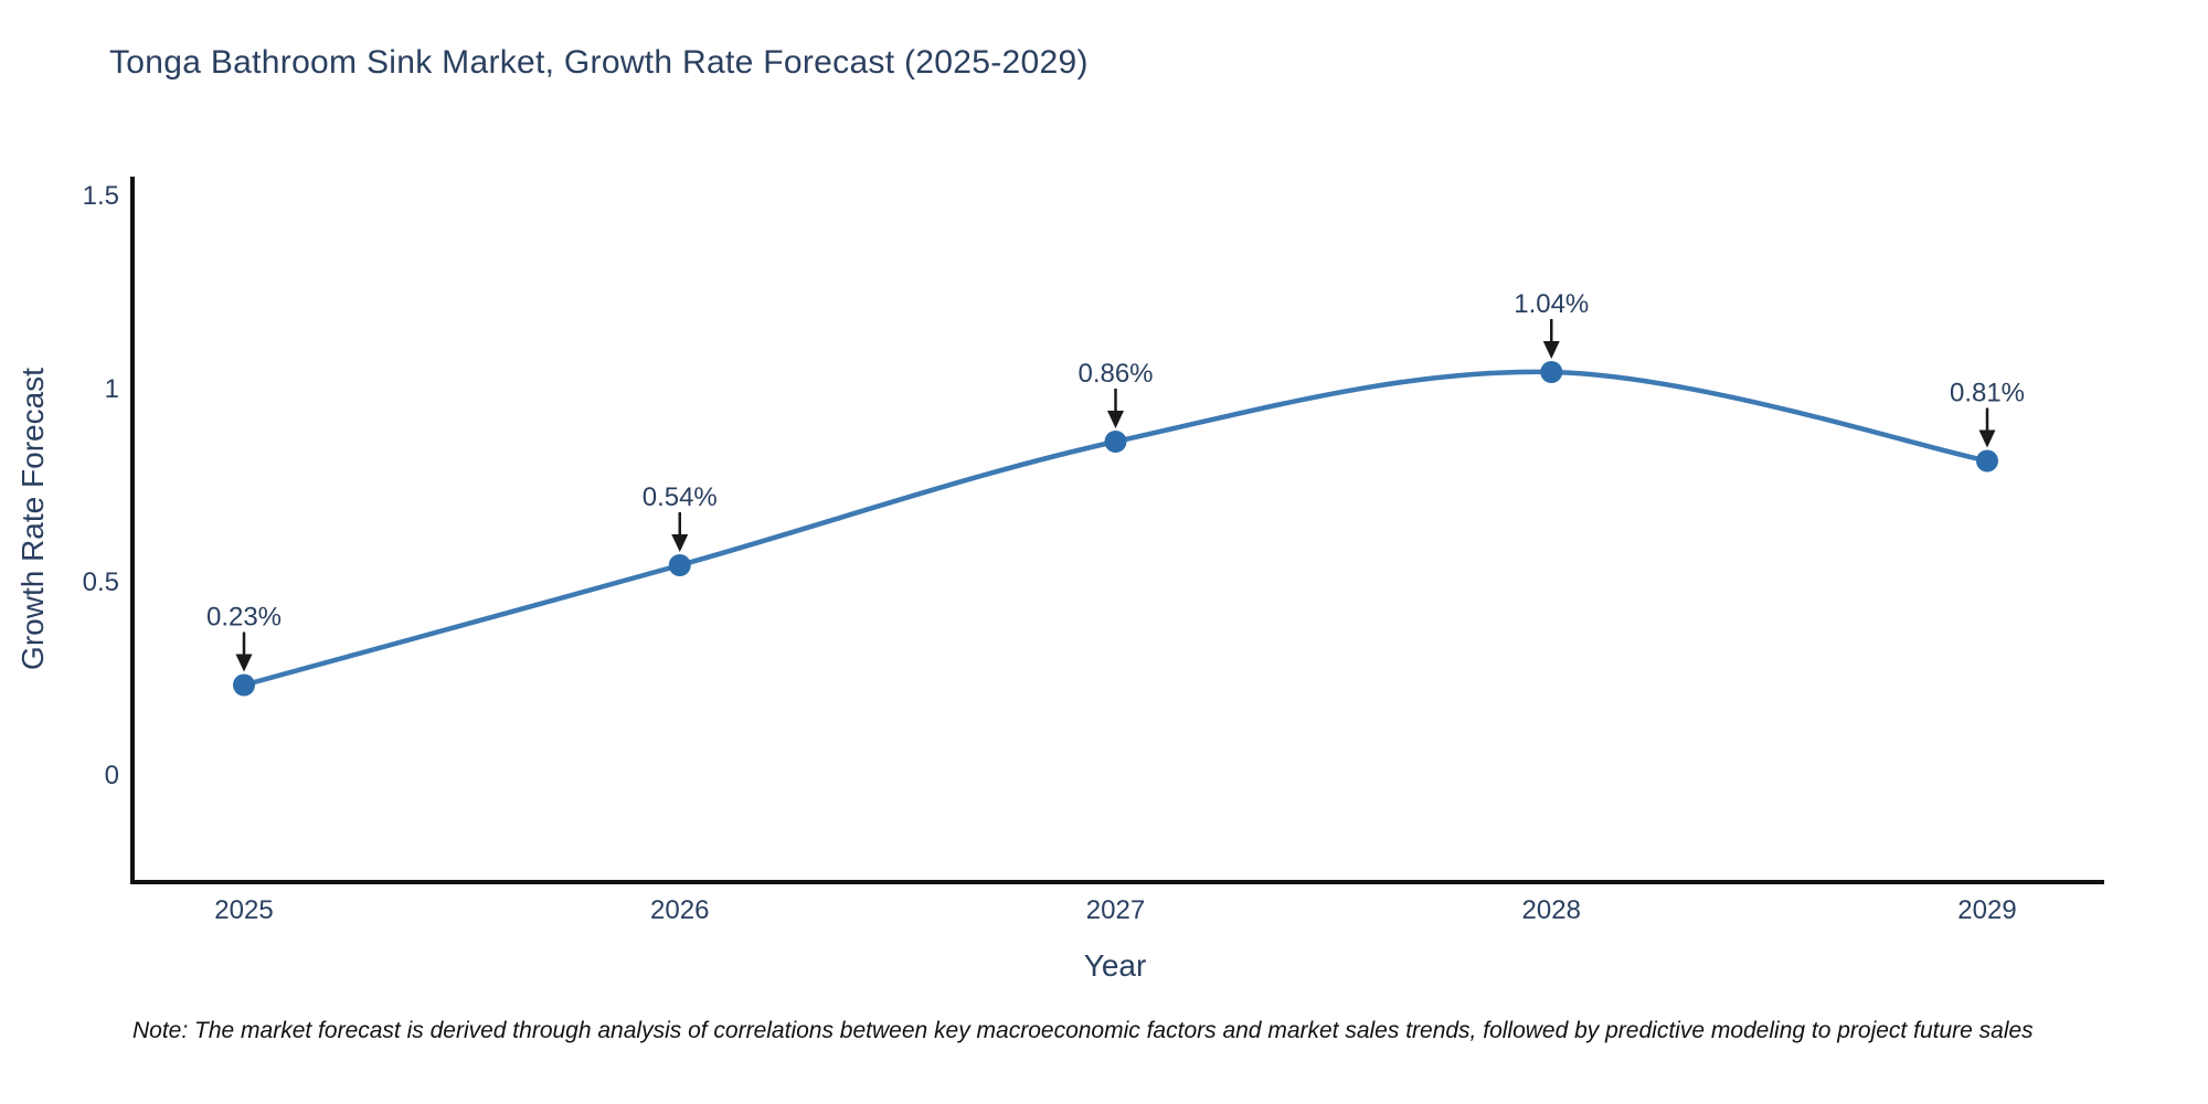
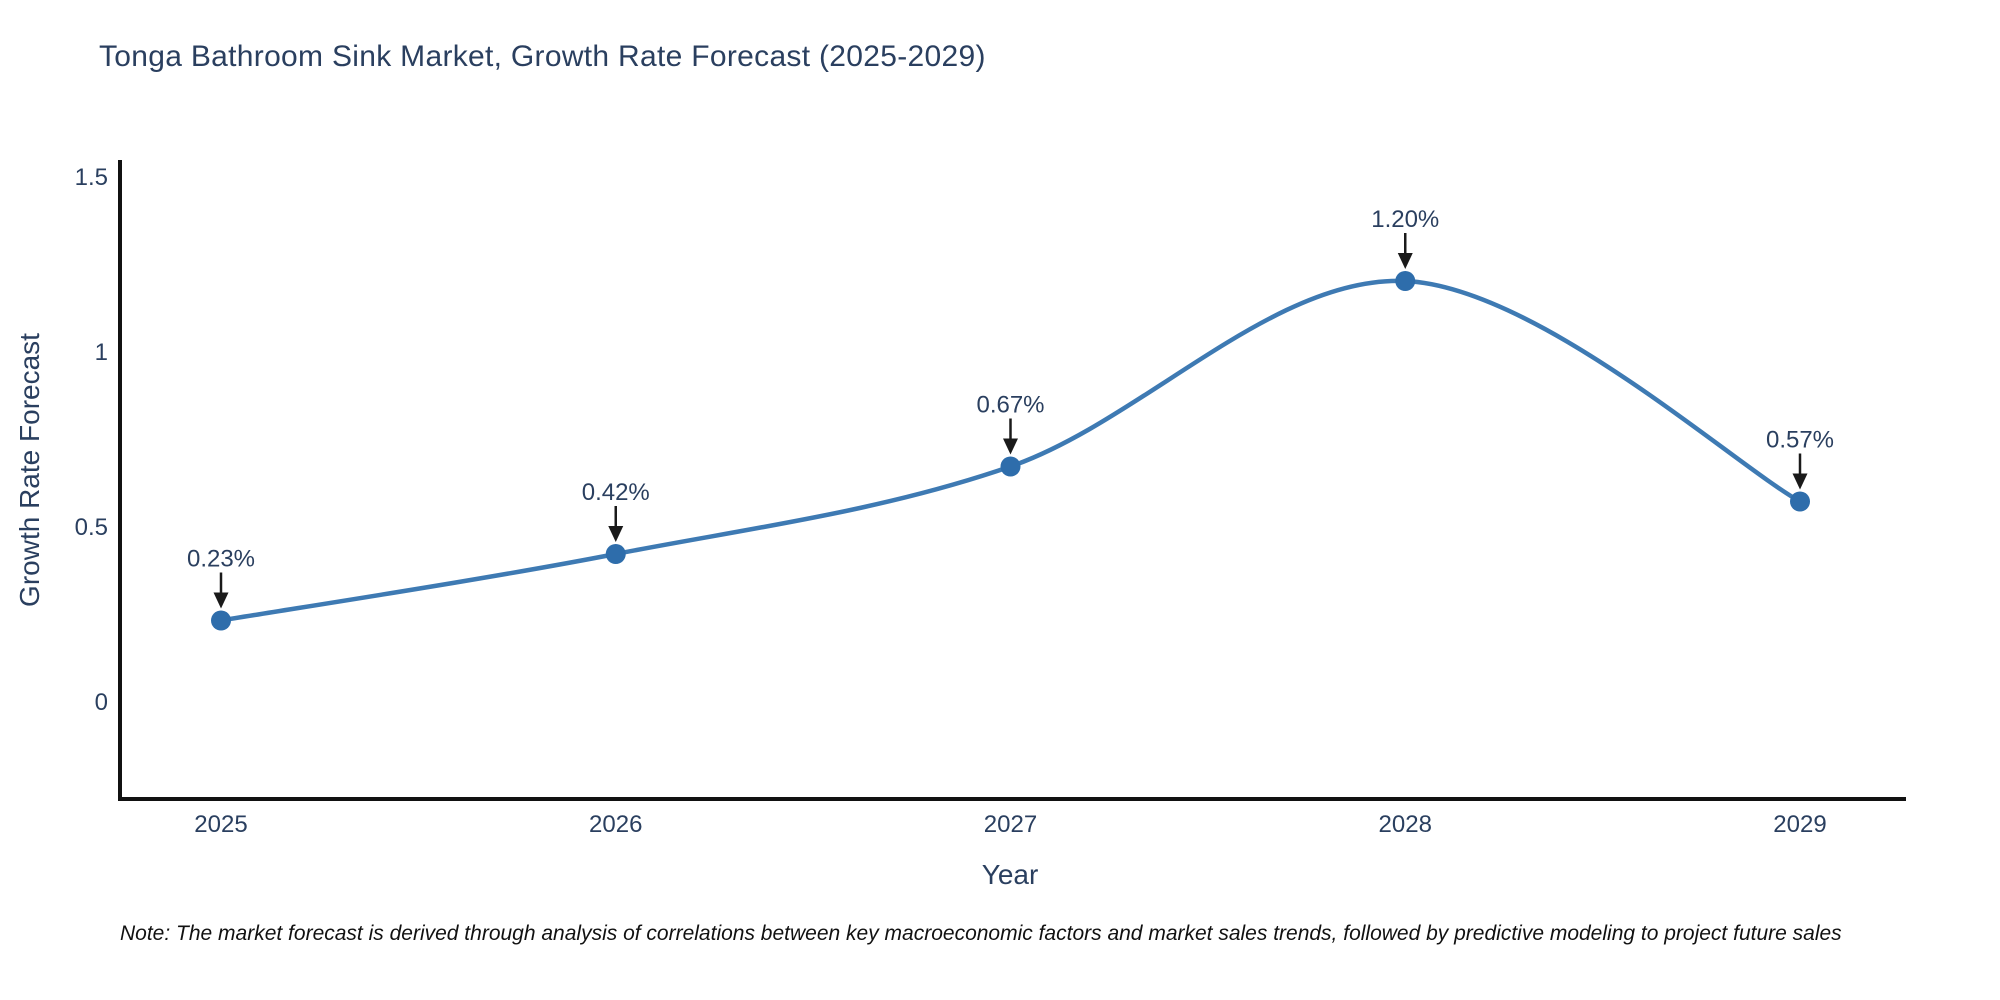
2026: 0.54% -> 0.42%
2027: 0.86% -> 0.67%
2028: 1.04% -> 1.20%
2029: 0.81% -> 0.57%
